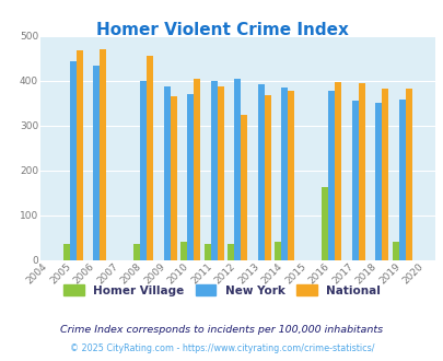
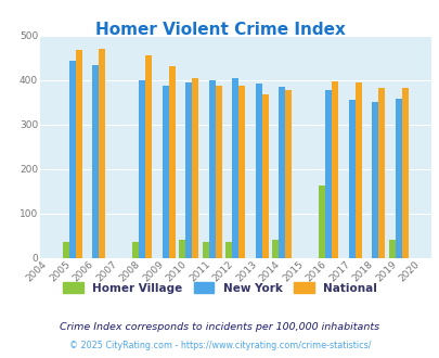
National/2009: 365 -> 432
New York/2010: 370 -> 395
National/2012: 325 -> 388
